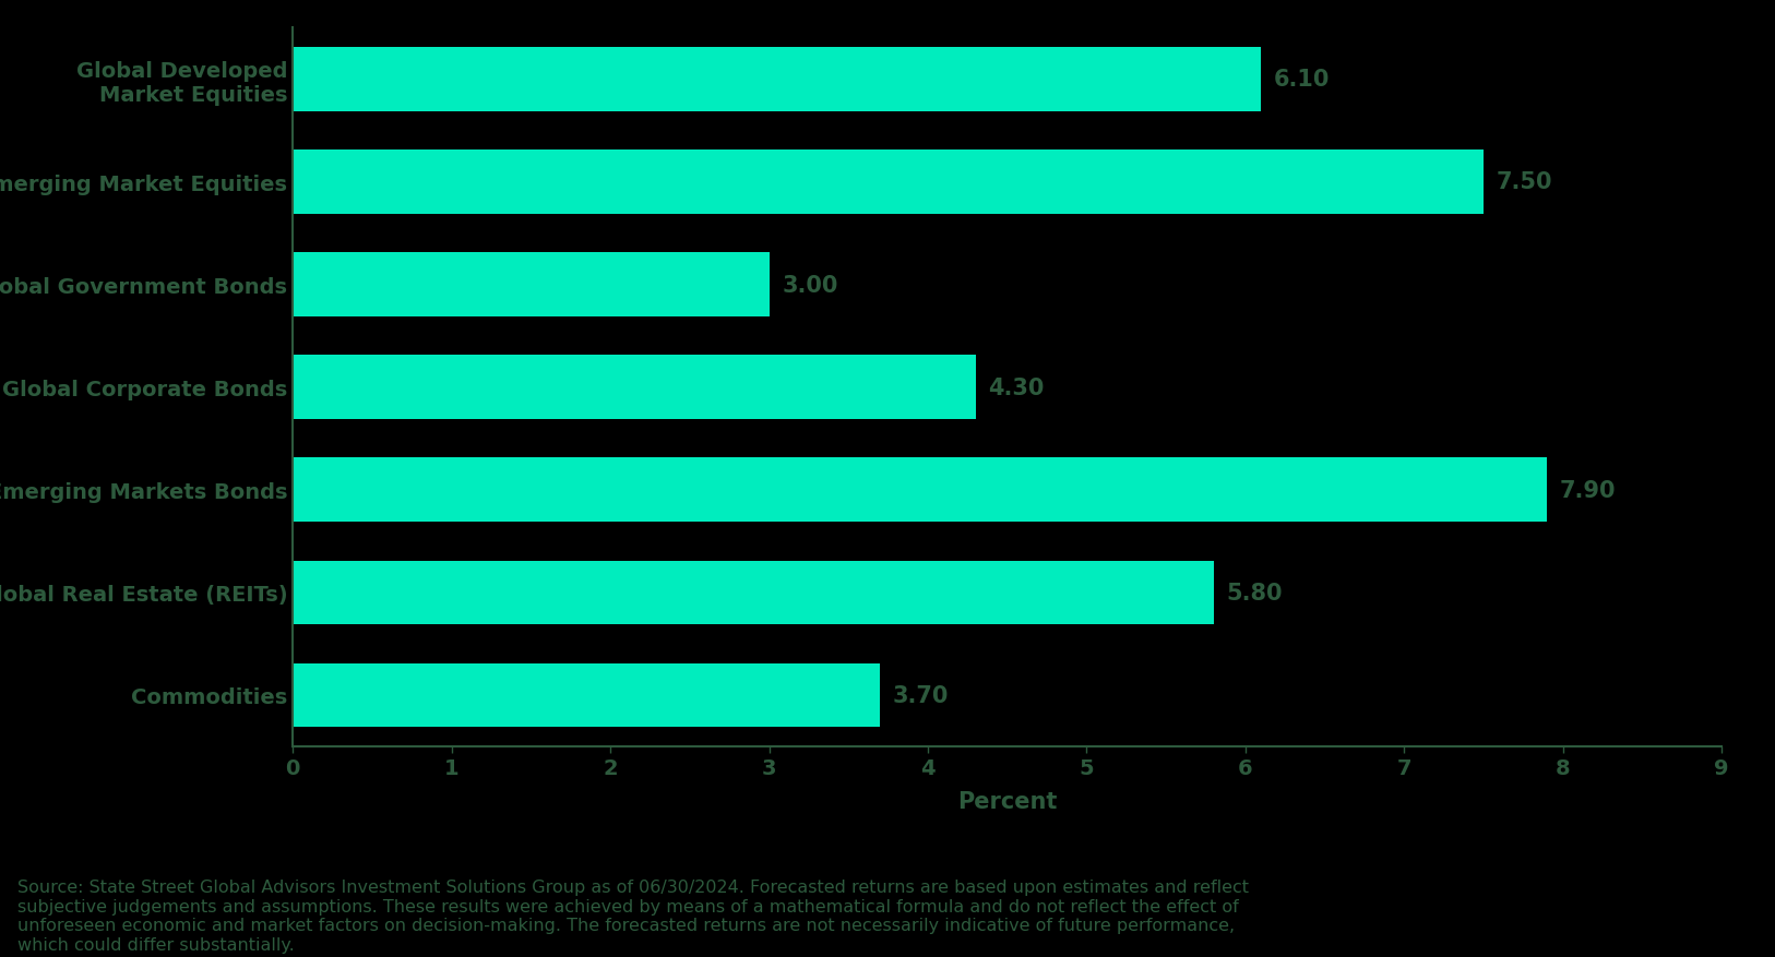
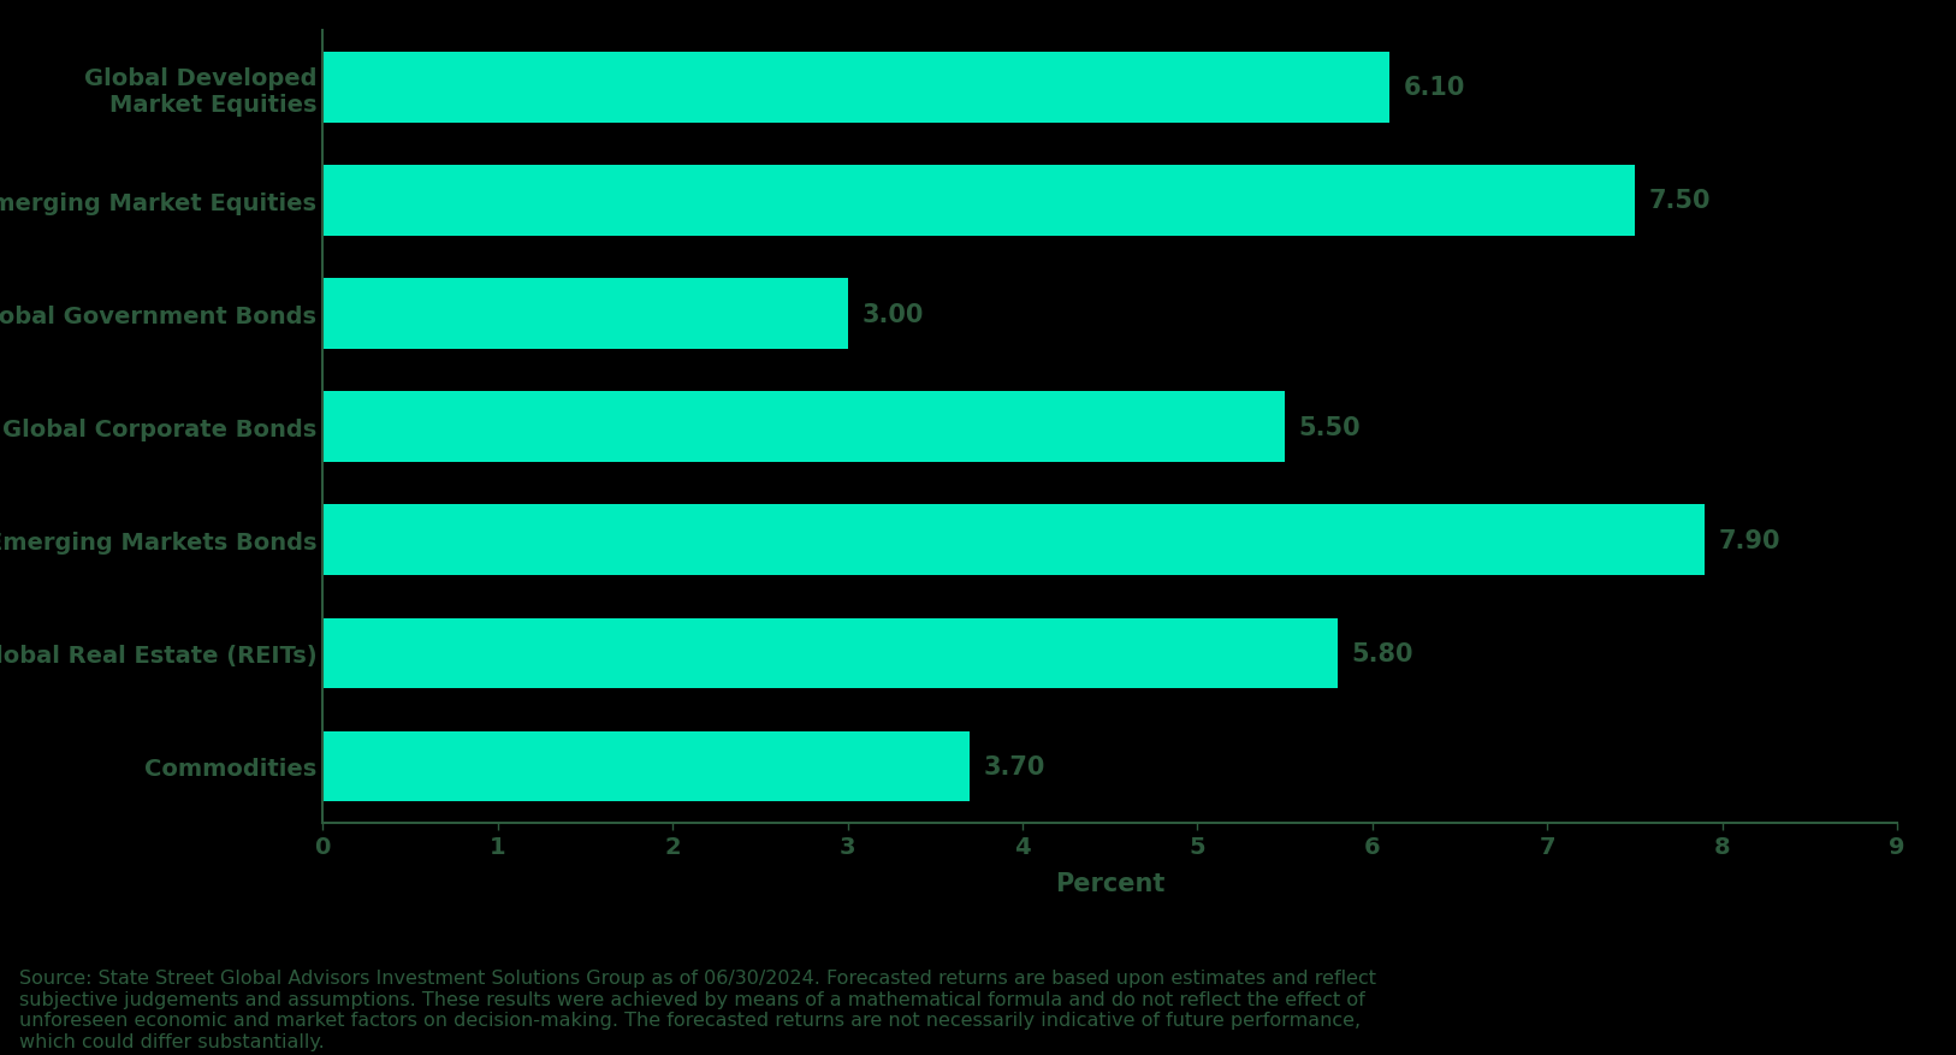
Global Corporate Bonds: 4.30 -> 5.50
